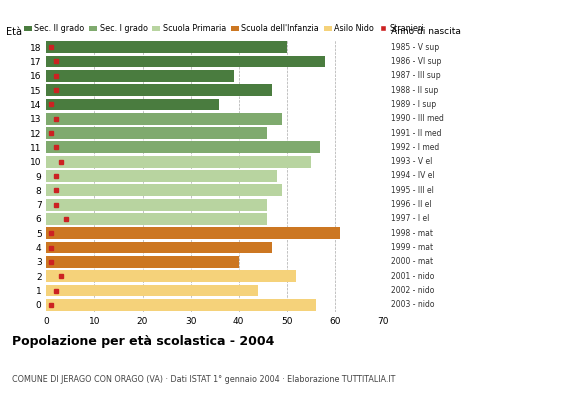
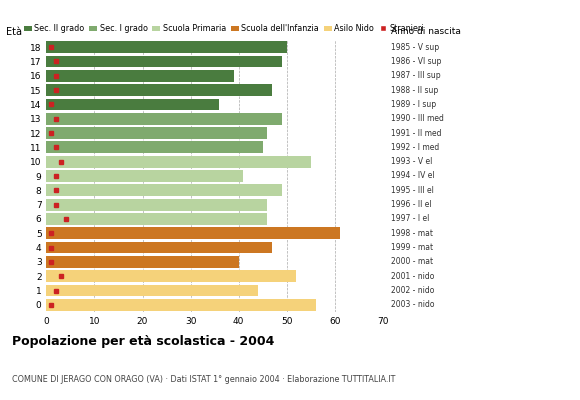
17: 58 -> 49
11: 57 -> 45
9: 48 -> 41
